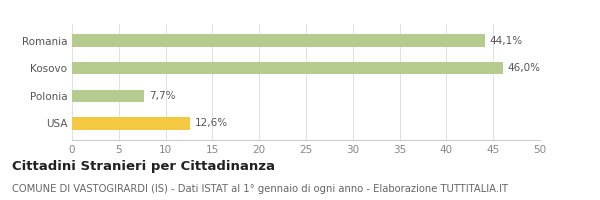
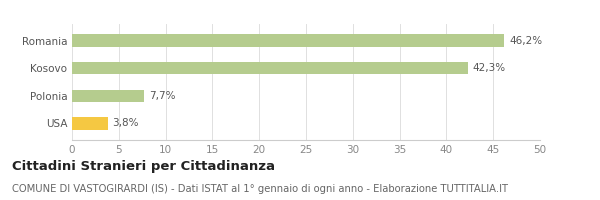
Romania: 44,1% -> 46,2%
Kosovo: 46,0% -> 42,3%
USA: 12,6% -> 3,8%
